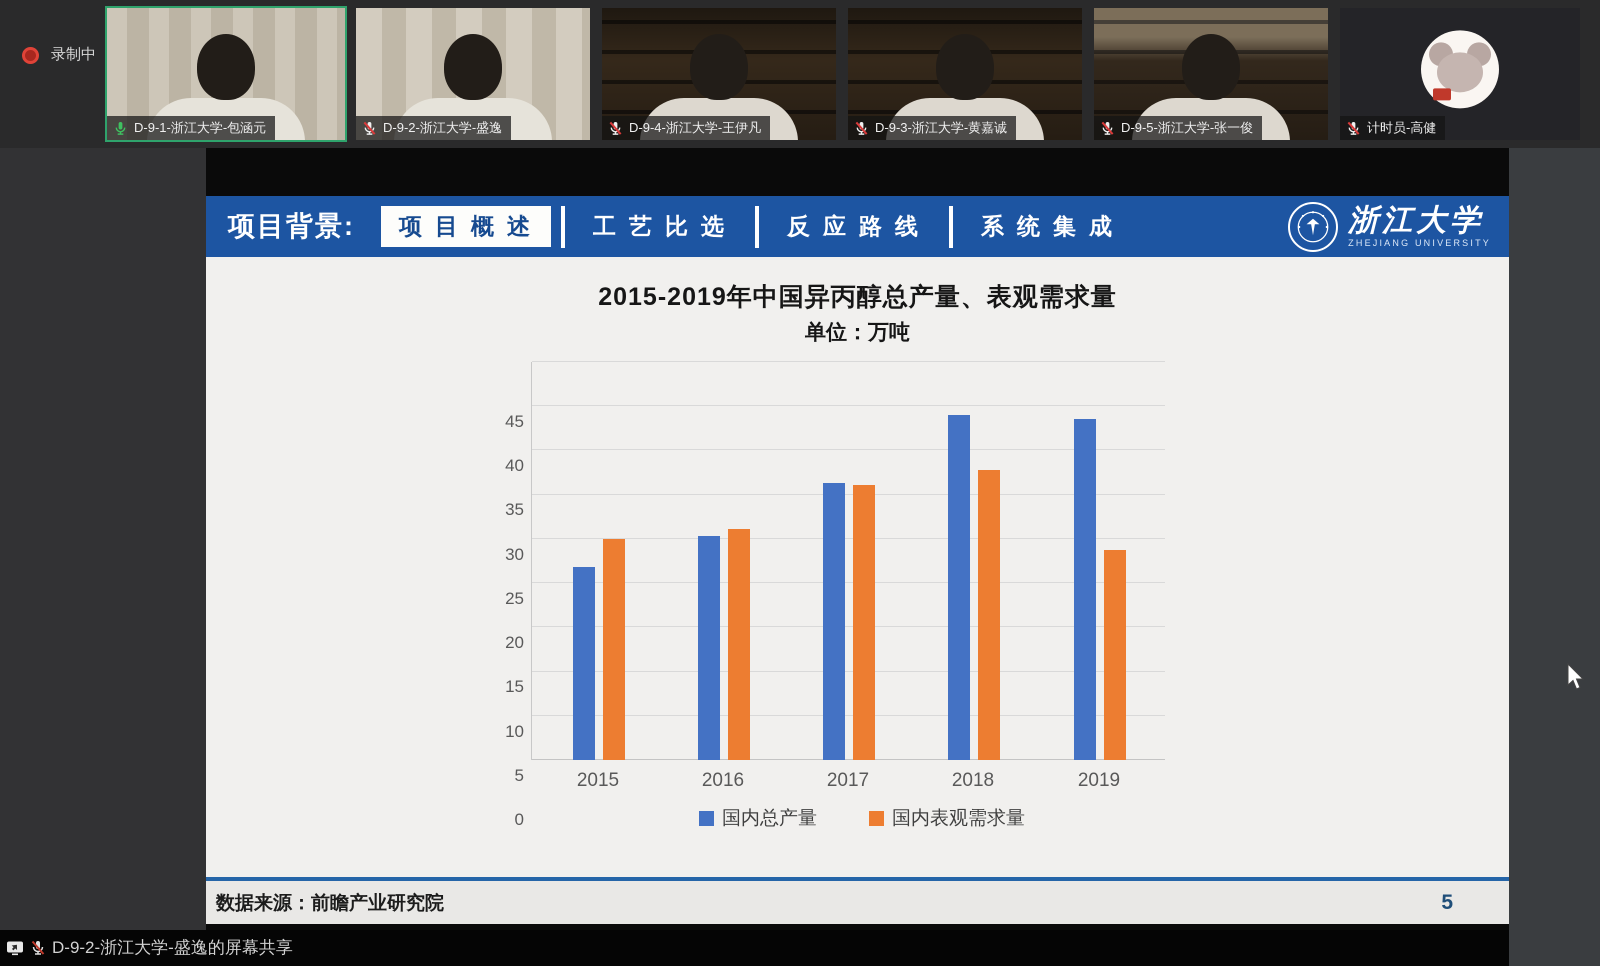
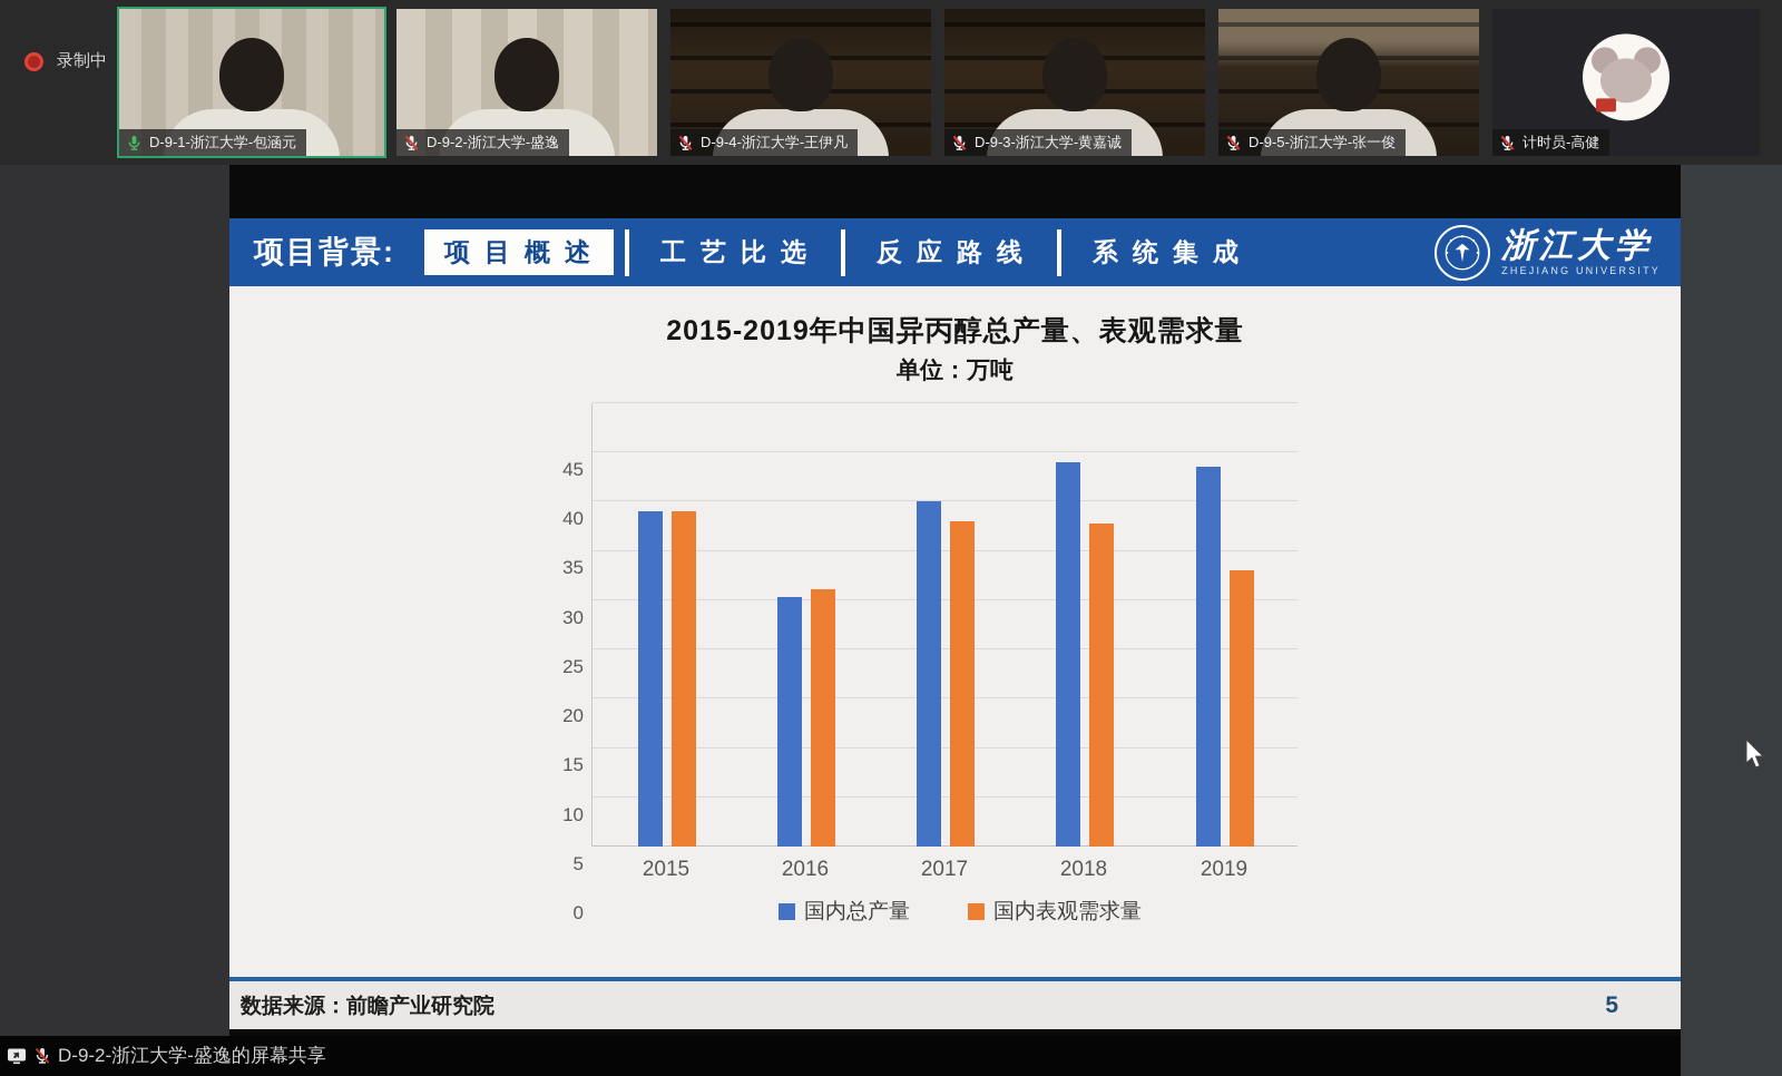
国内总产量/2015: 22 -> 34
国内表观需求量/2015: 25 -> 34
国内总产量/2017: 31 -> 35
国内表观需求量/2017: 31 -> 33
国内表观需求量/2019: 24 -> 28
